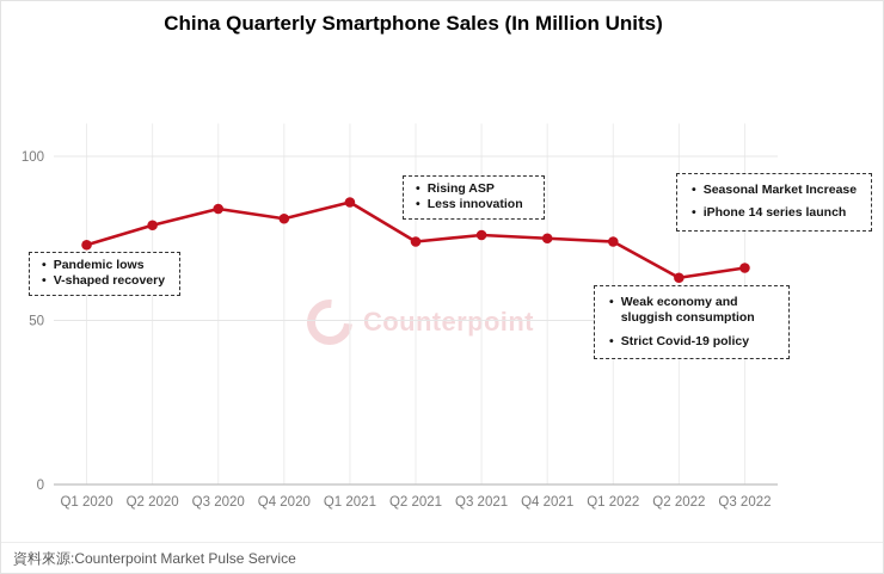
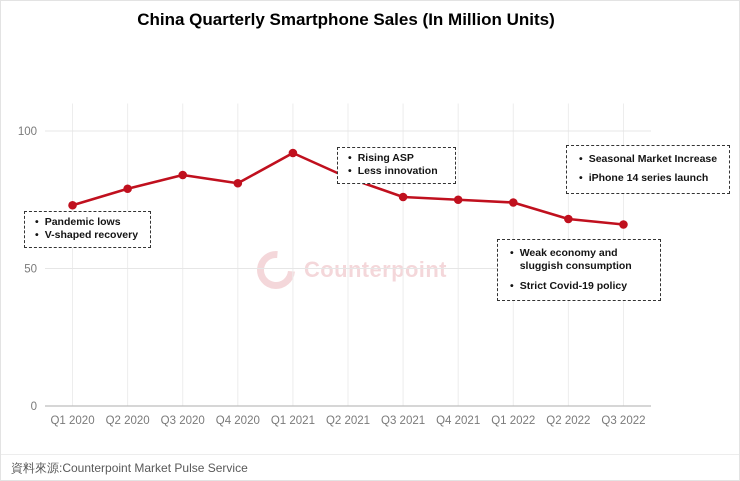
Q1 2021: 86 -> 92
Q2 2021: 74 -> 83
Q2 2022: 63 -> 68
